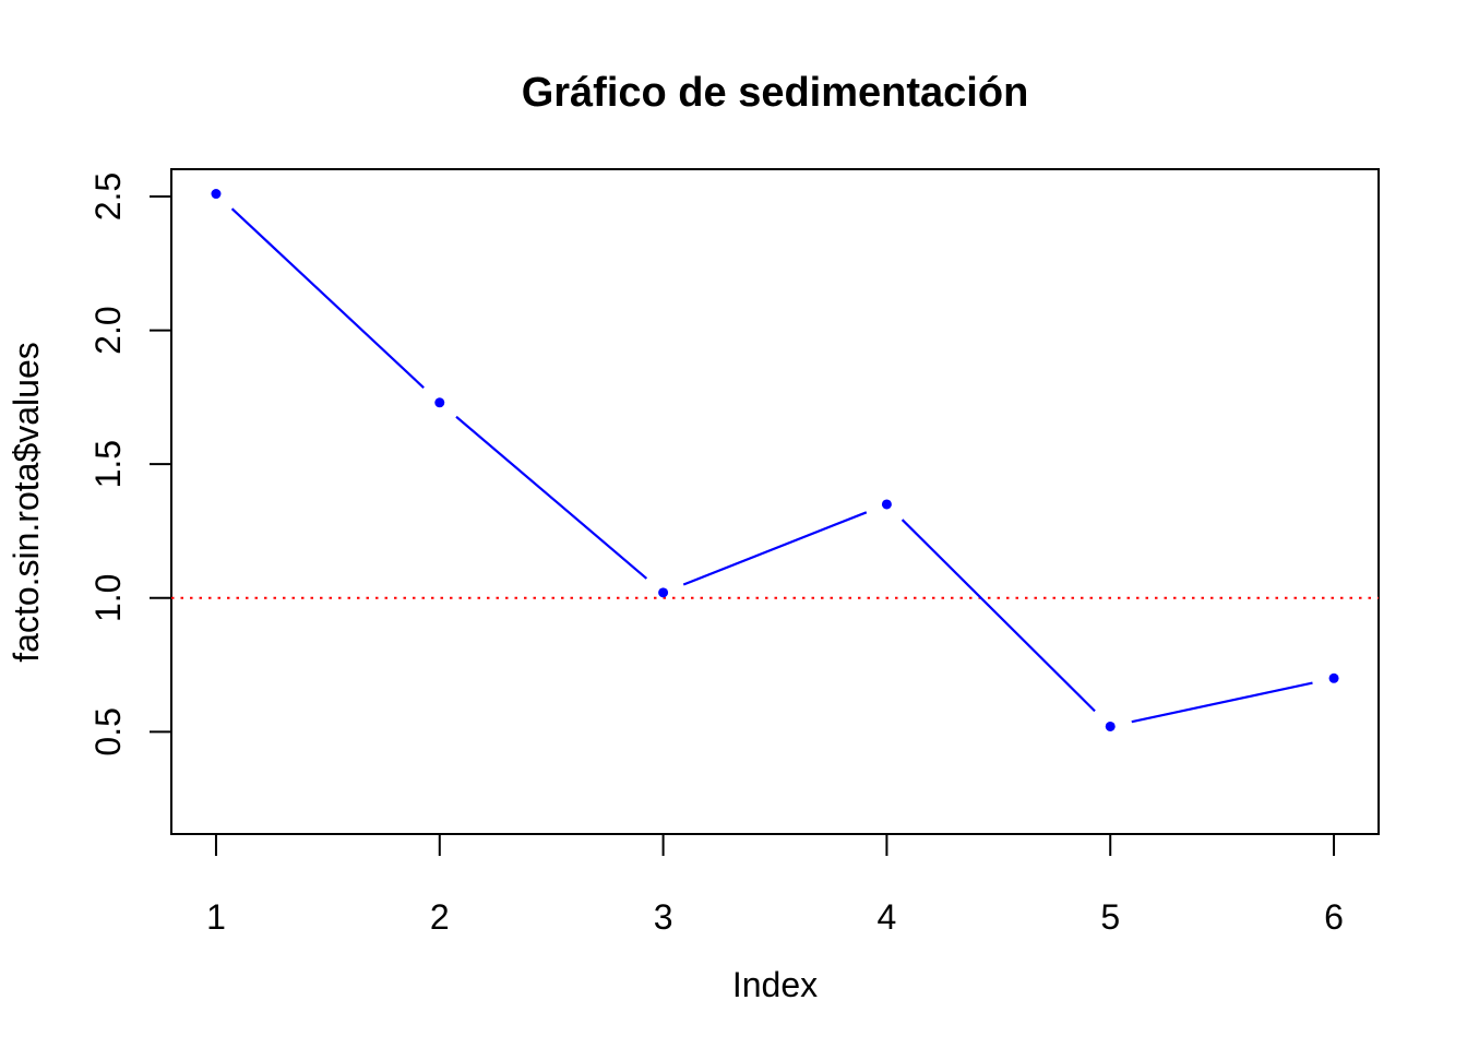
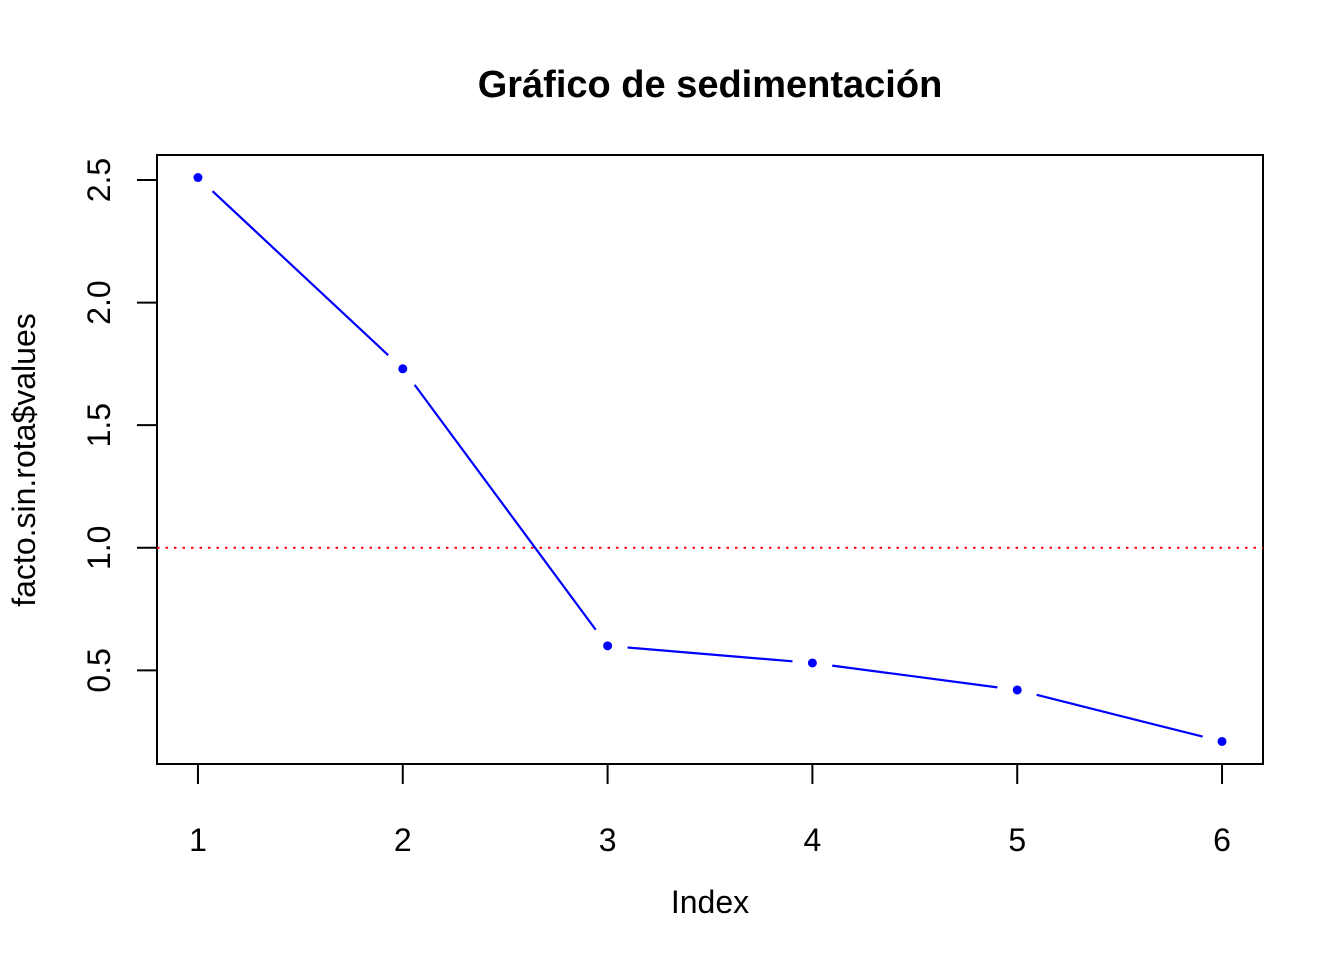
3: 1.02 -> 0.60
4: 1.35 -> 0.53
5: 0.52 -> 0.42
6: 0.70 -> 0.21
